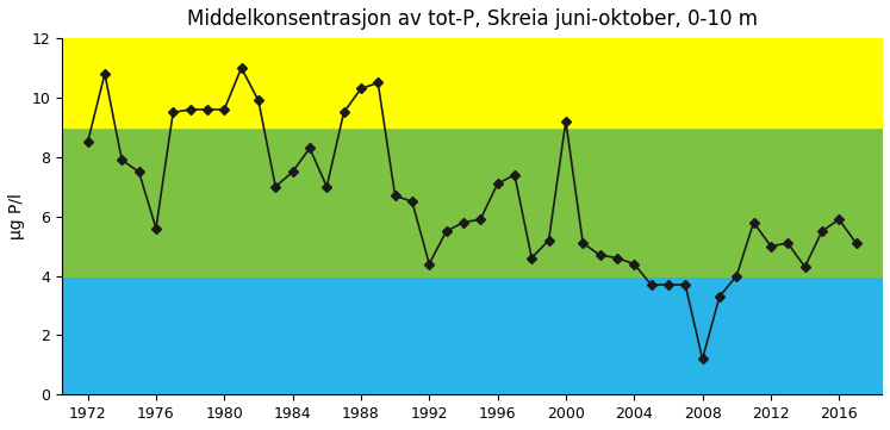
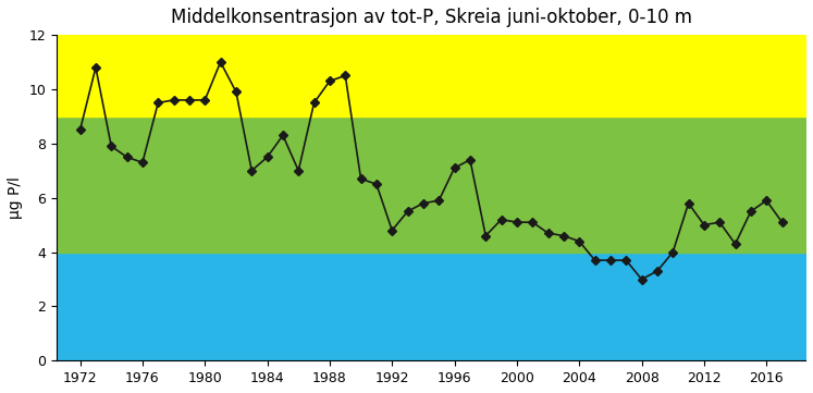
1976: 5.6 -> 7.3
1992: 4.4 -> 4.8
2000: 9.2 -> 5.1
2008: 1.2 -> 3.0
